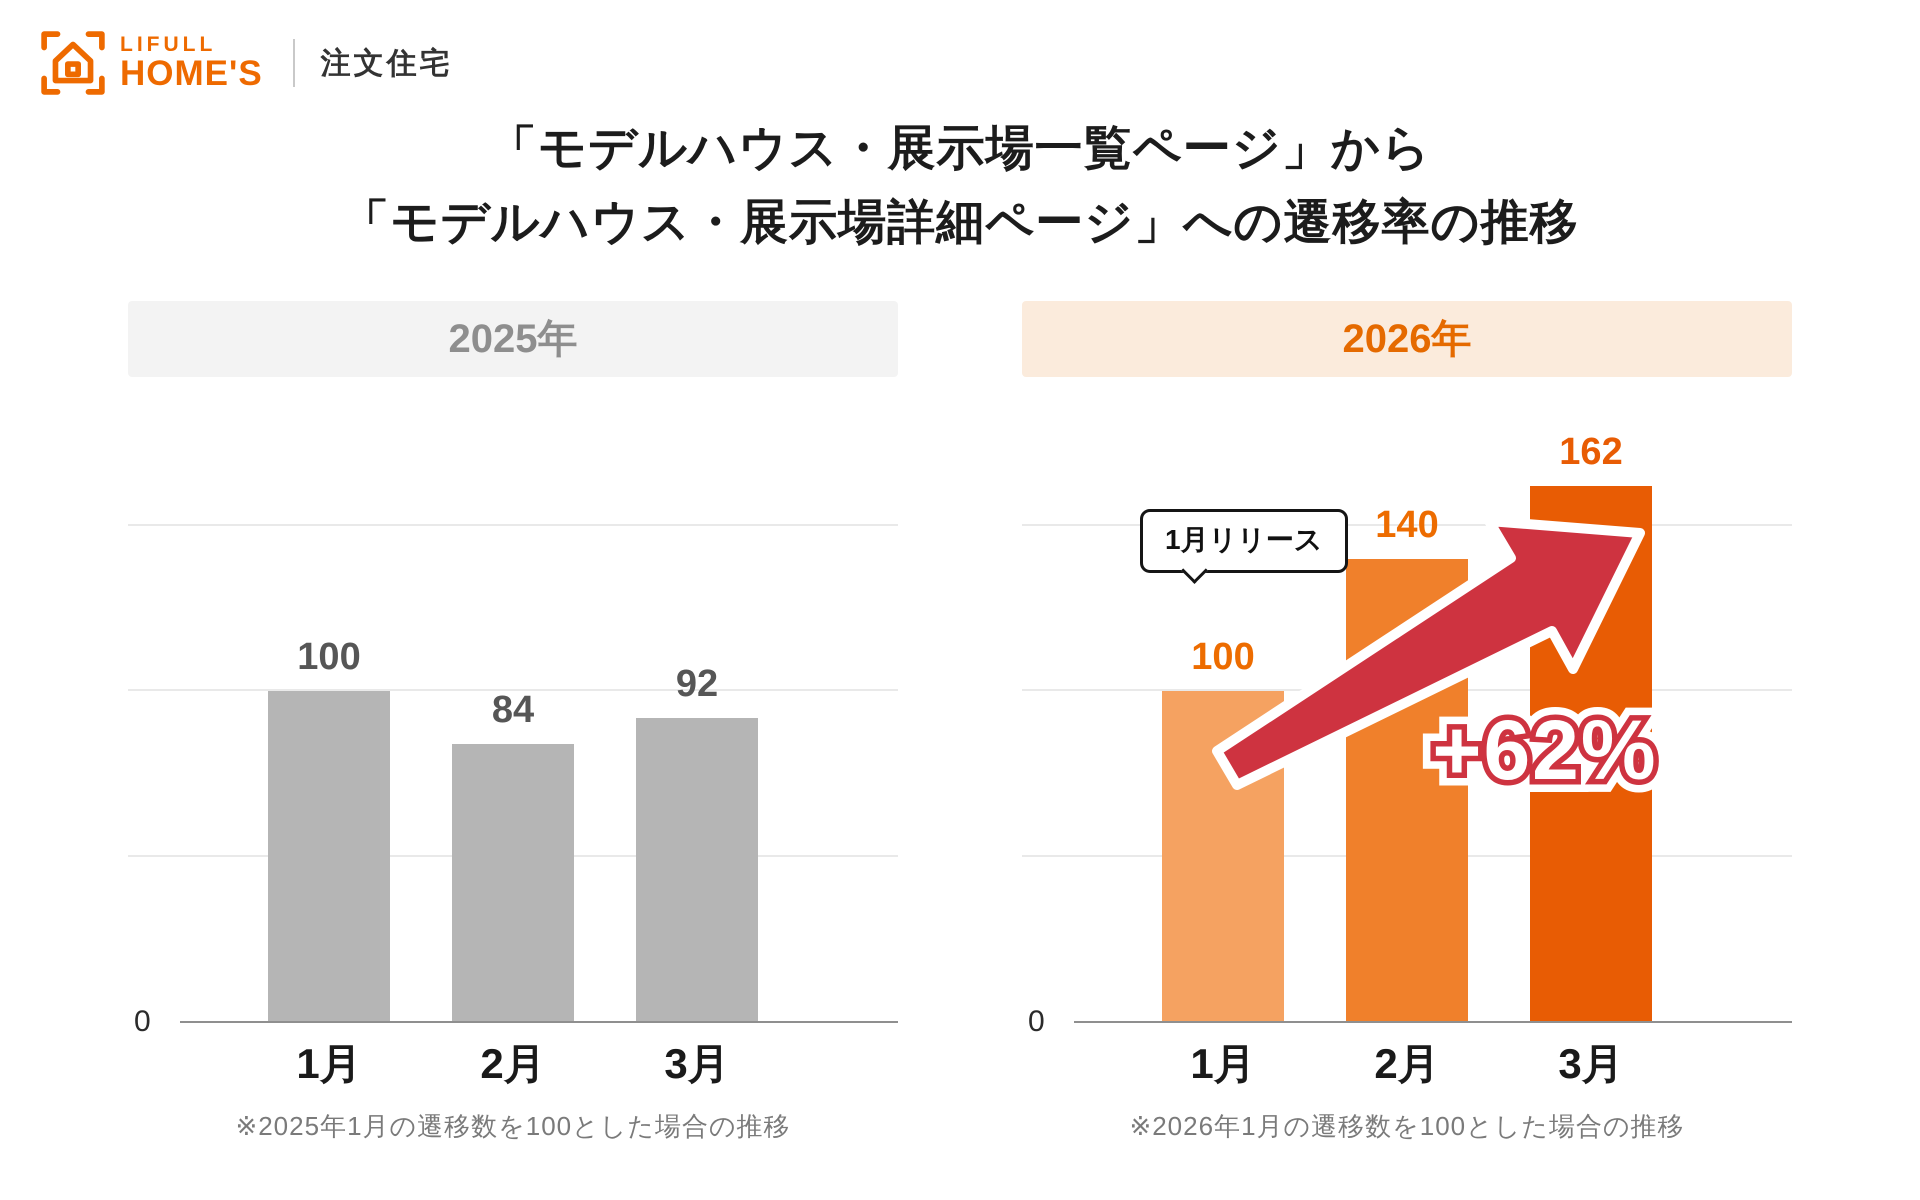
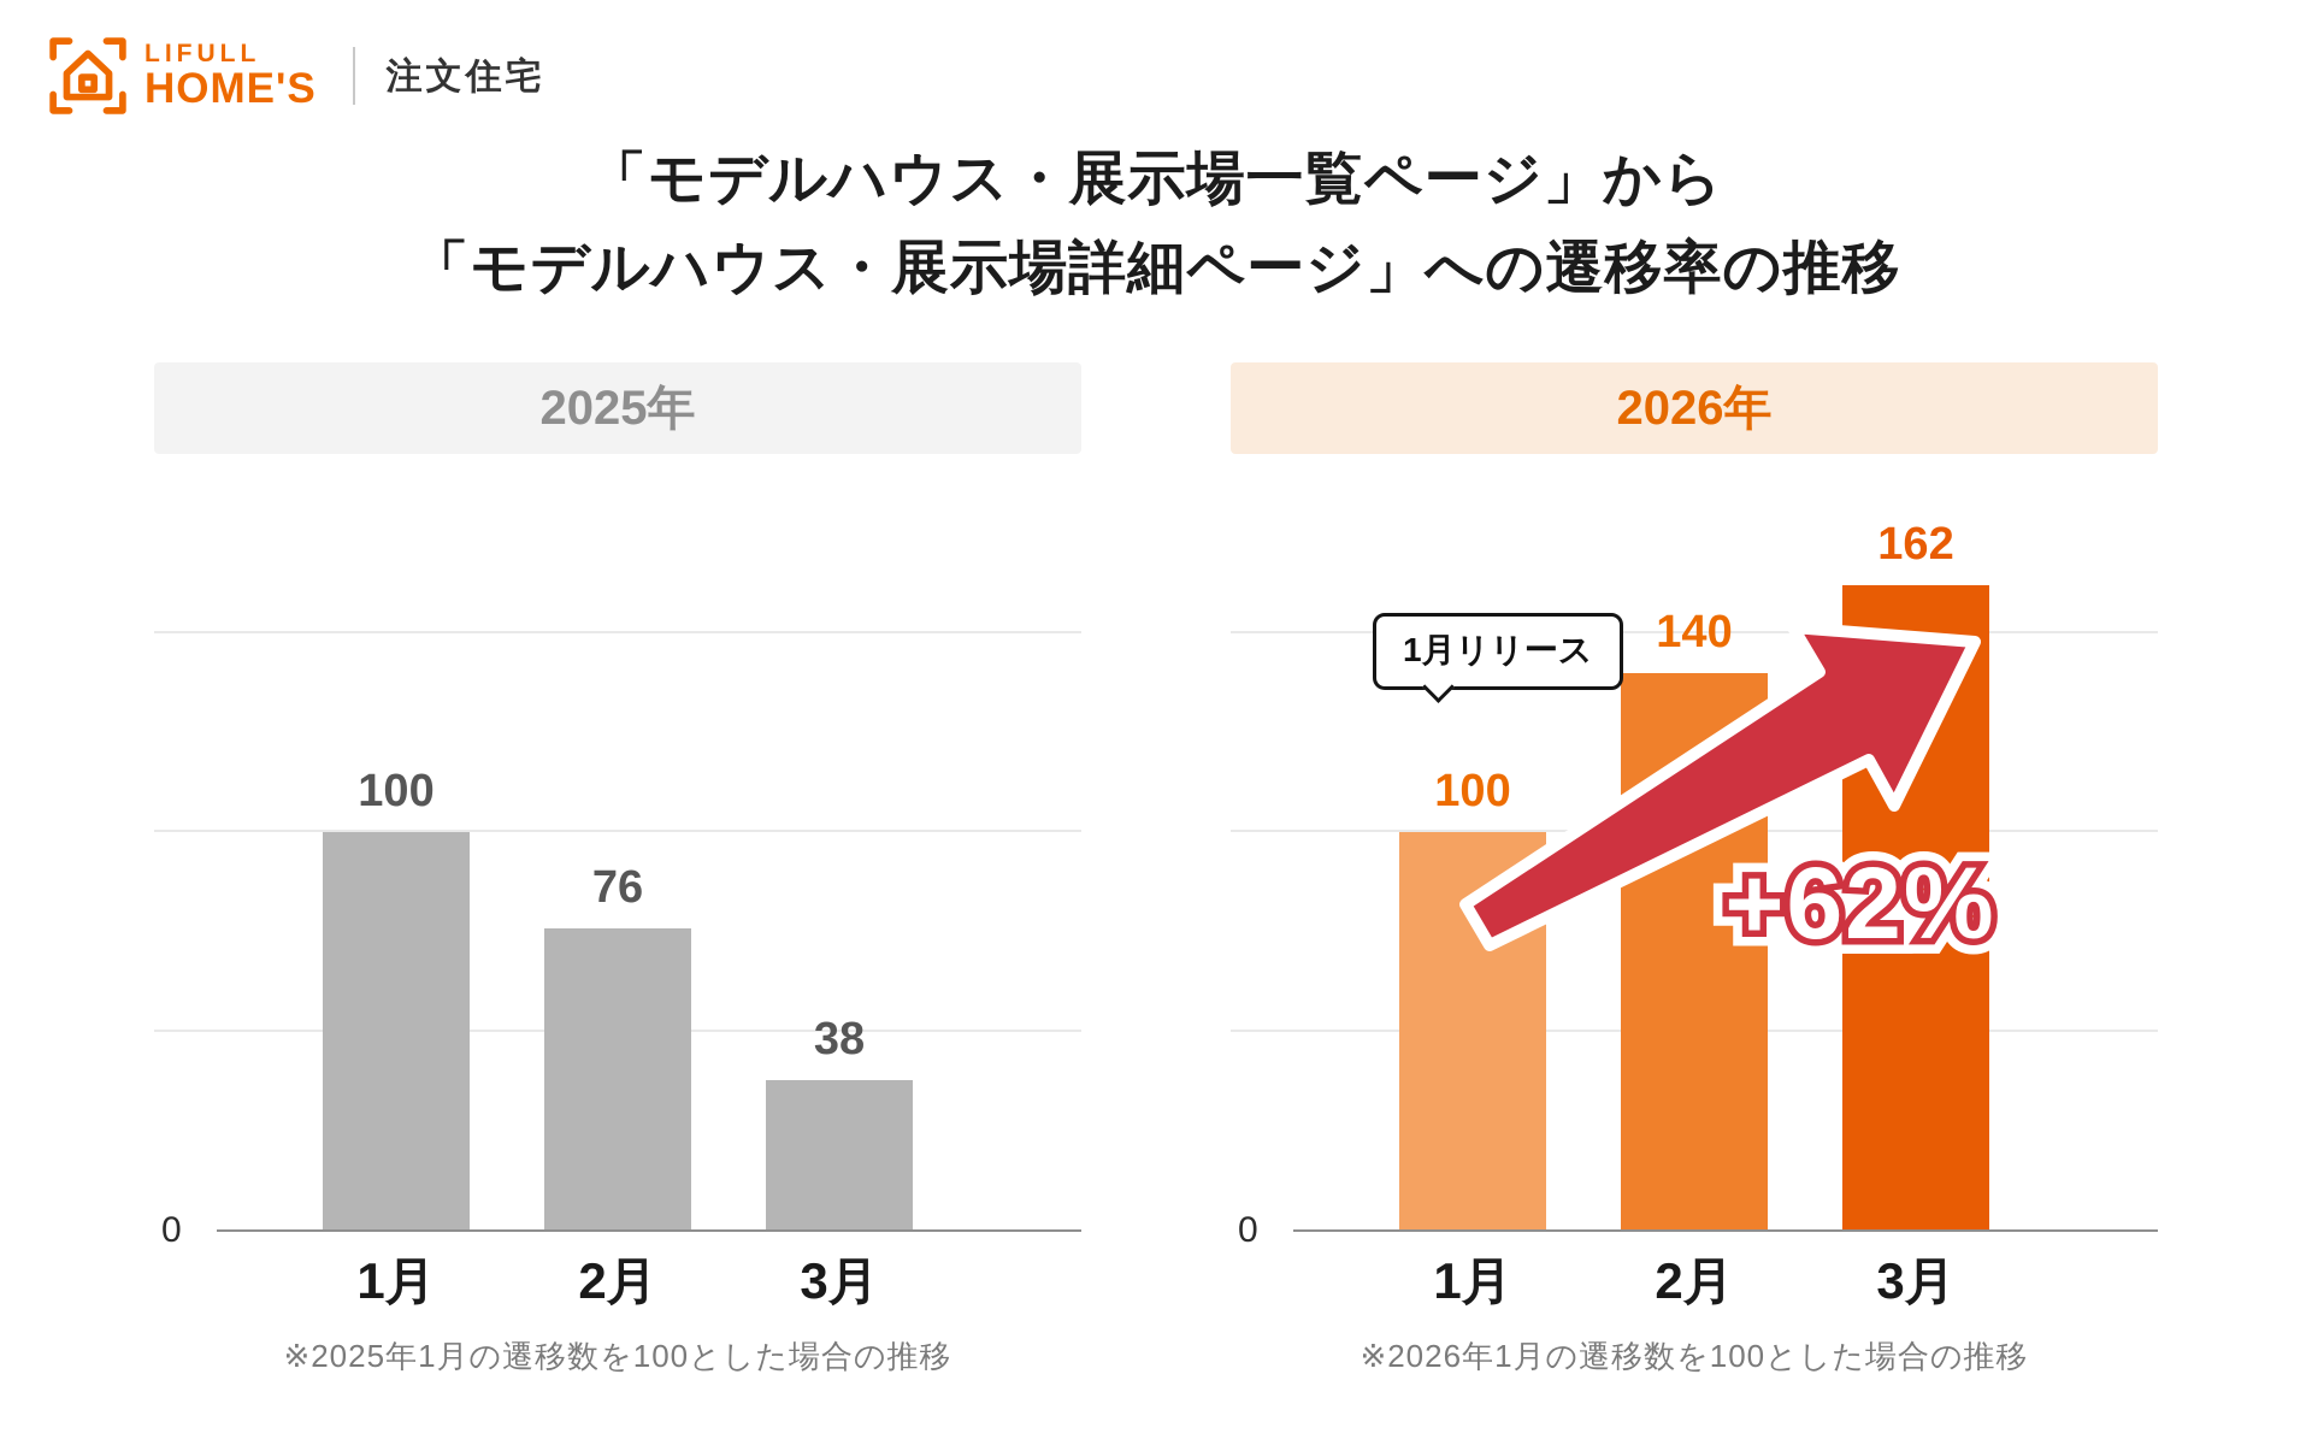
2025年/2月: 84 -> 76
2025年/3月: 92 -> 38
